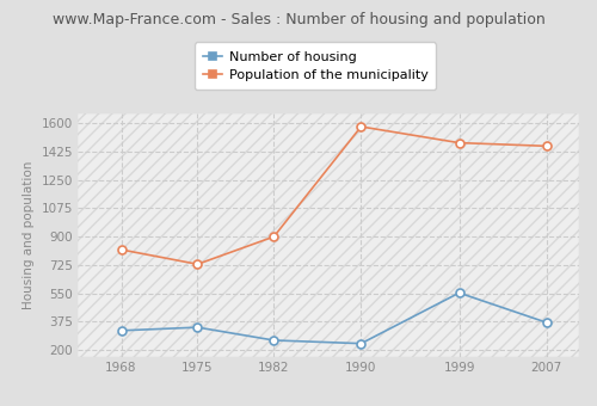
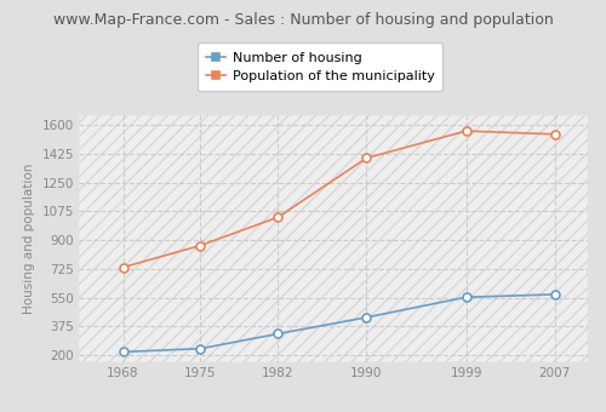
Number of housing/1968: 320 -> 220
Population of the municipality/1968: 820 -> 740
Number of housing/1975: 340 -> 240
Population of the municipality/1975: 730 -> 870
Number of housing/1982: 260 -> 330
Population of the municipality/1982: 900 -> 1040
Number of housing/1990: 240 -> 430
Population of the municipality/1990: 1580 -> 1400
Population of the municipality/1999: 1480 -> 1560
Number of housing/2007: 370 -> 570
Population of the municipality/2007: 1460 -> 1540
